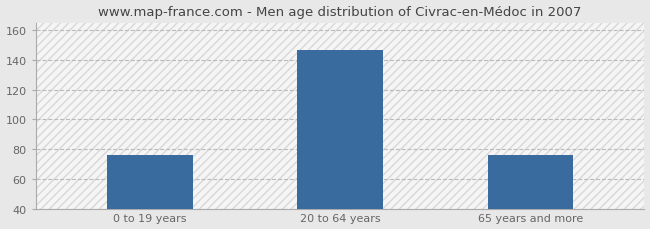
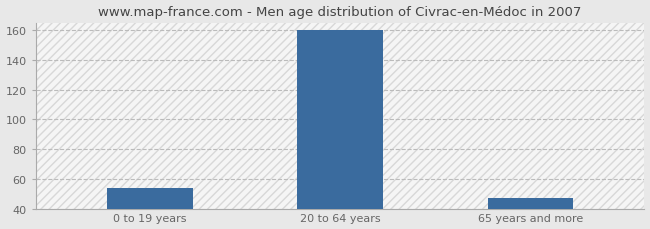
0 to 19 years: 76 -> 54
20 to 64 years: 147 -> 160
65 years and more: 76 -> 47
